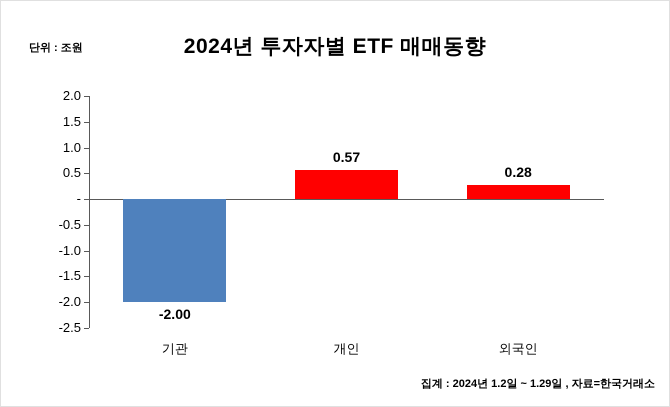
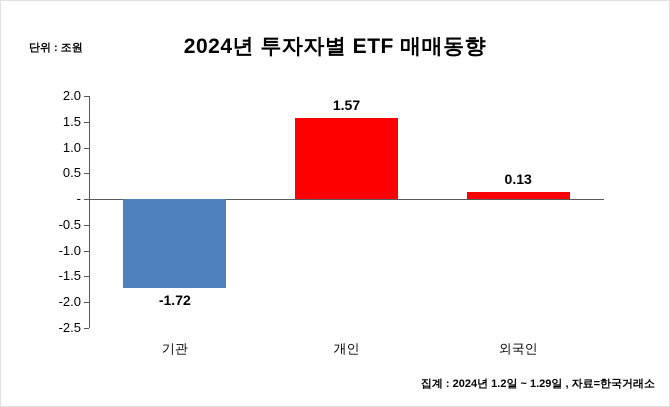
기관: -2.00 -> -1.72
개인: 0.57 -> 1.57
외국인: 0.28 -> 0.13
